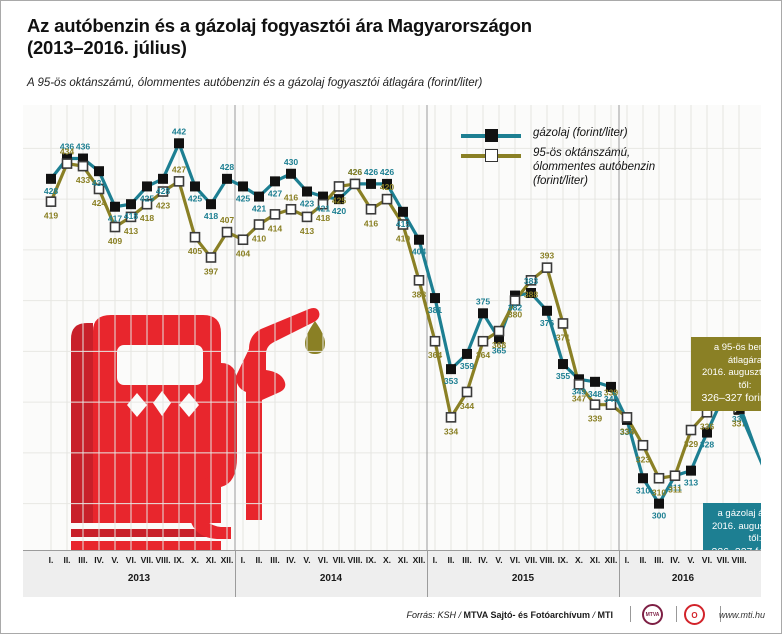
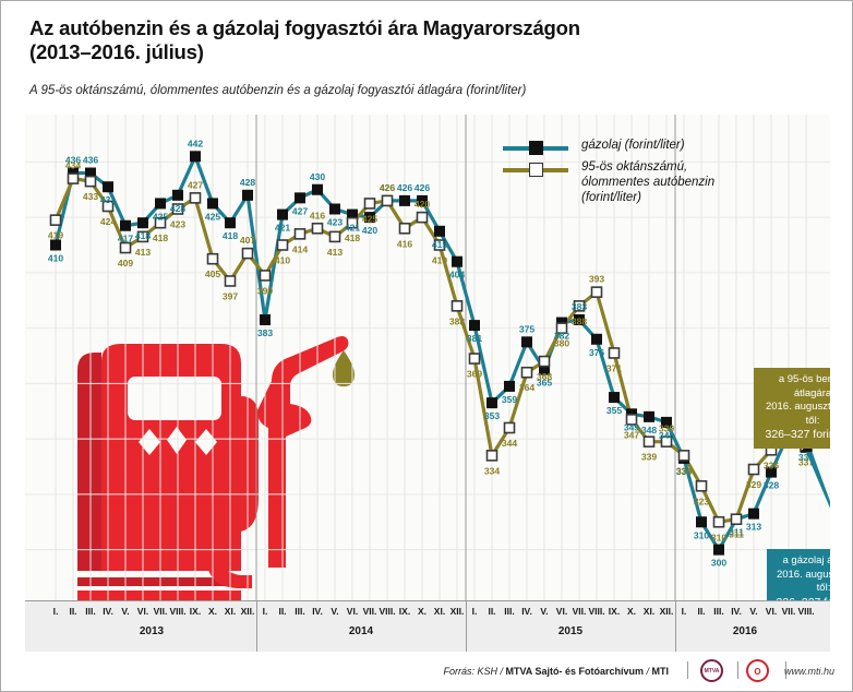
gázolaj (forint/liter)/2013 I.: 428 -> 410
gázolaj (forint/liter)/2014 I.: 425 -> 383
95-ös oktánszámú, ólommentes autóbenzin (forint/liter)/2014 I.: 404 -> 399
95-ös oktánszámú, ólommentes autóbenzin (forint/liter)/2015 I.: 364 -> 369
